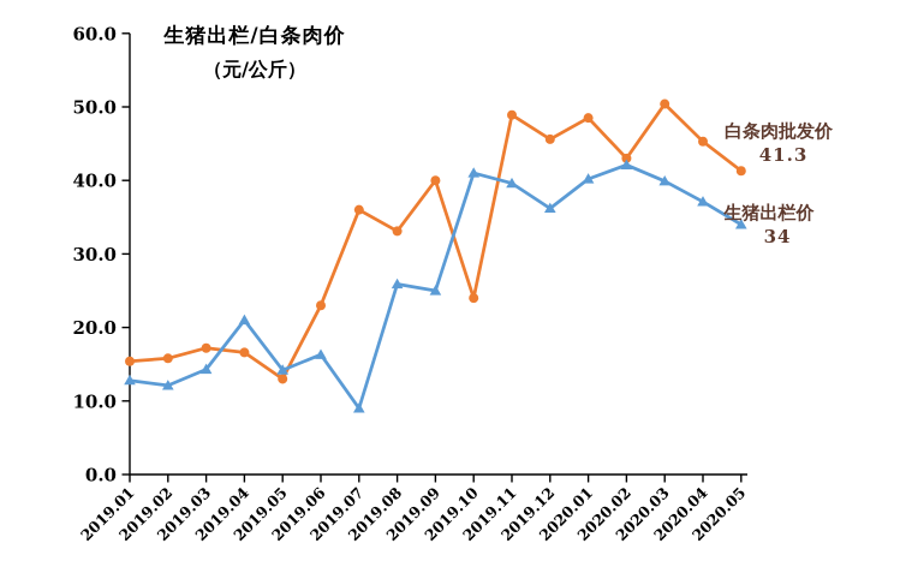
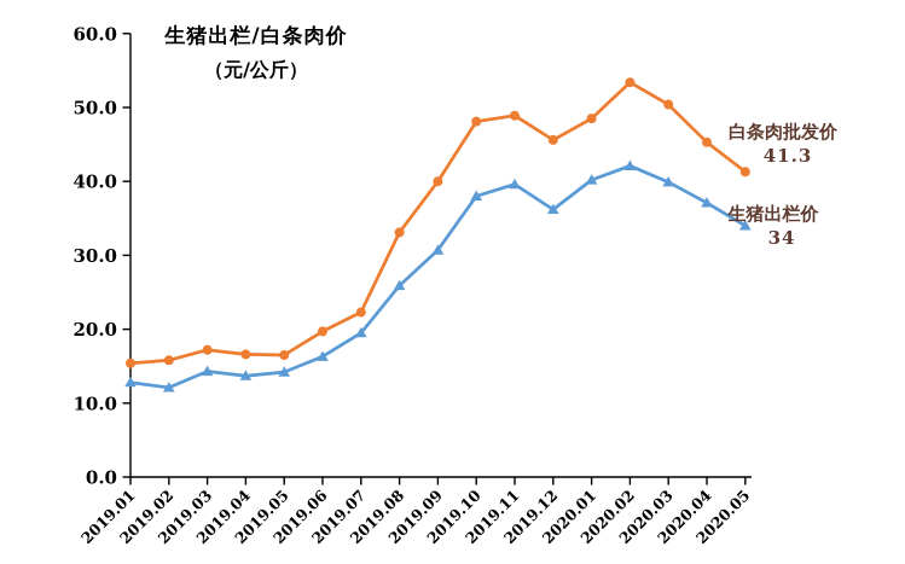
生猪出栏价/2019.04: 21 -> 14
白条肉批发价/2019.05: 13 -> 16
白条肉批发价/2019.06: 23 -> 20
白条肉批发价/2019.07: 36 -> 22
生猪出栏价/2019.07: 9 -> 20
生猪出栏价/2019.09: 25 -> 31
白条肉批发价/2019.10: 24 -> 48
生猪出栏价/2019.10: 41 -> 38
白条肉批发价/2020.02: 43 -> 53
